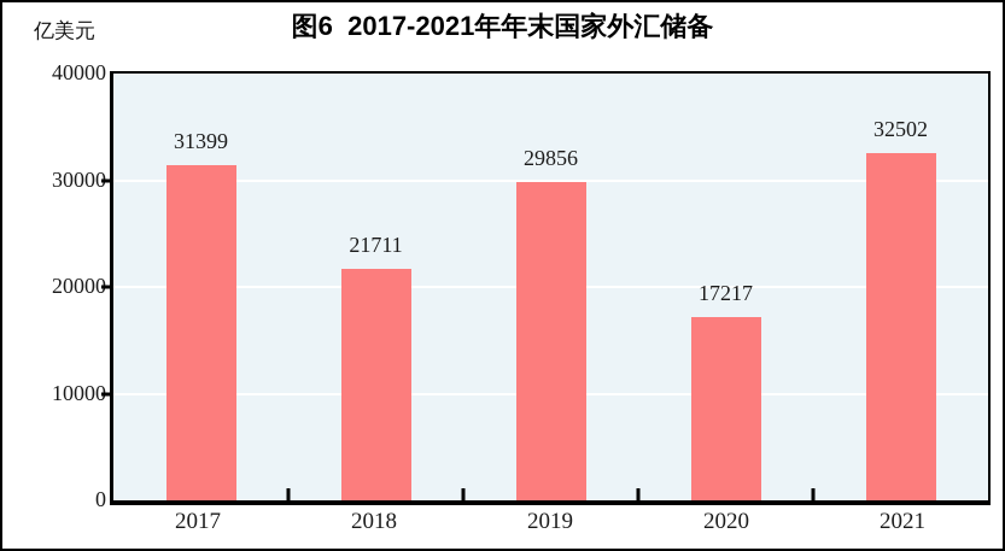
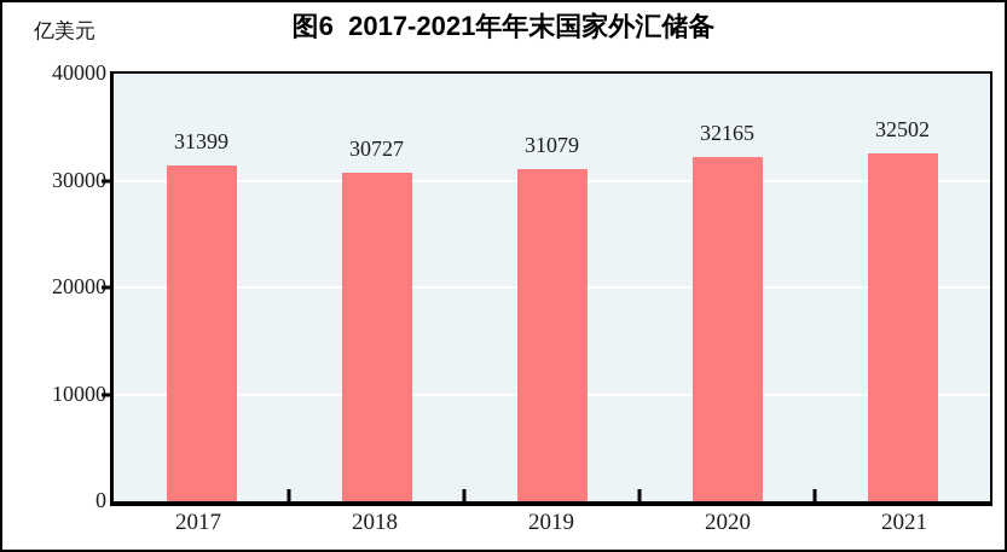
2018: 21711 -> 30727
2019: 29856 -> 31079
2020: 17217 -> 32165
